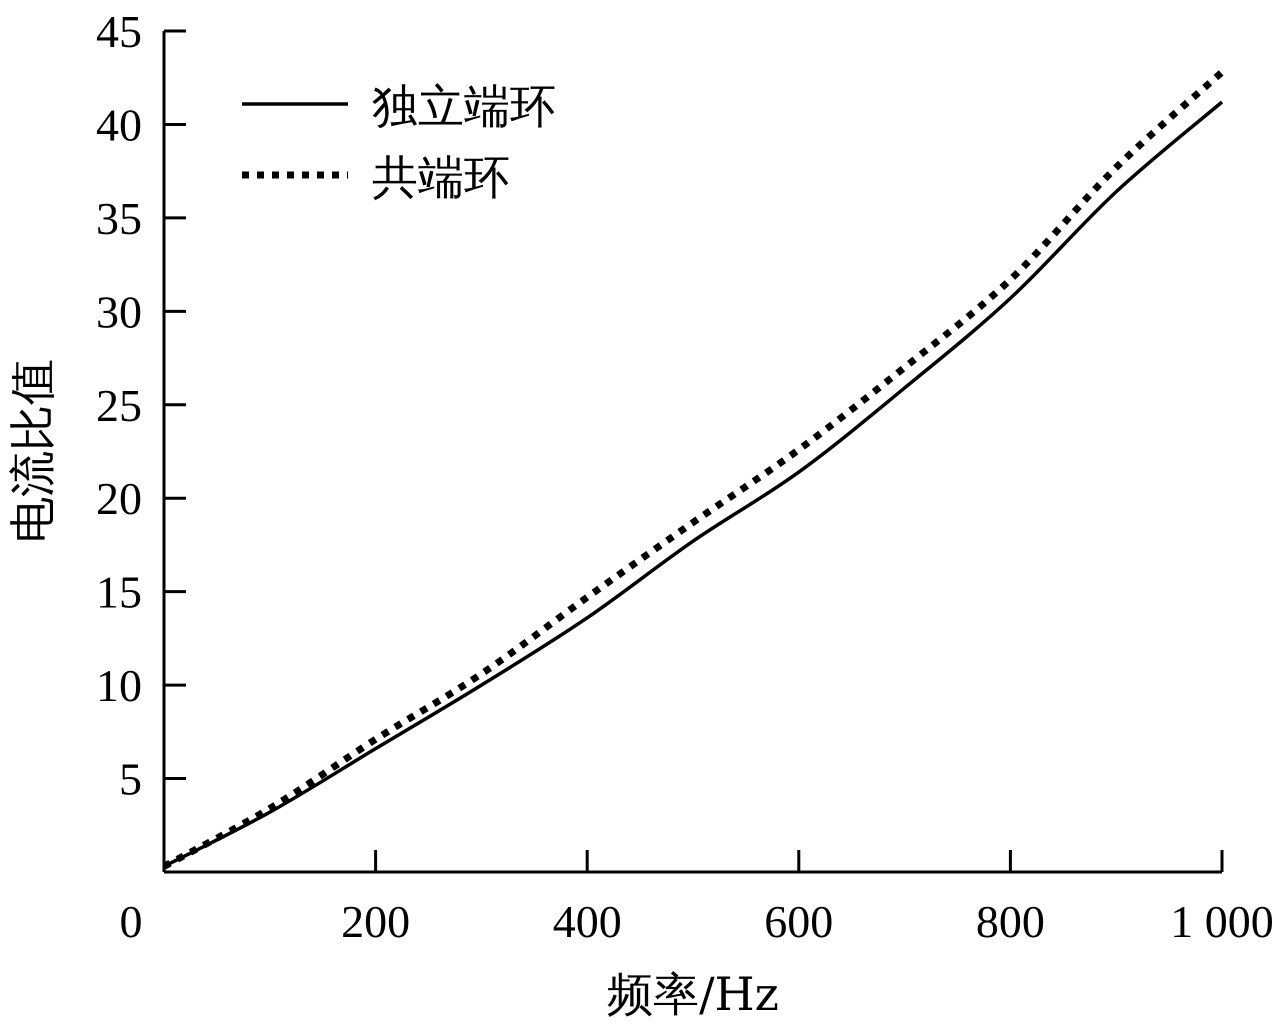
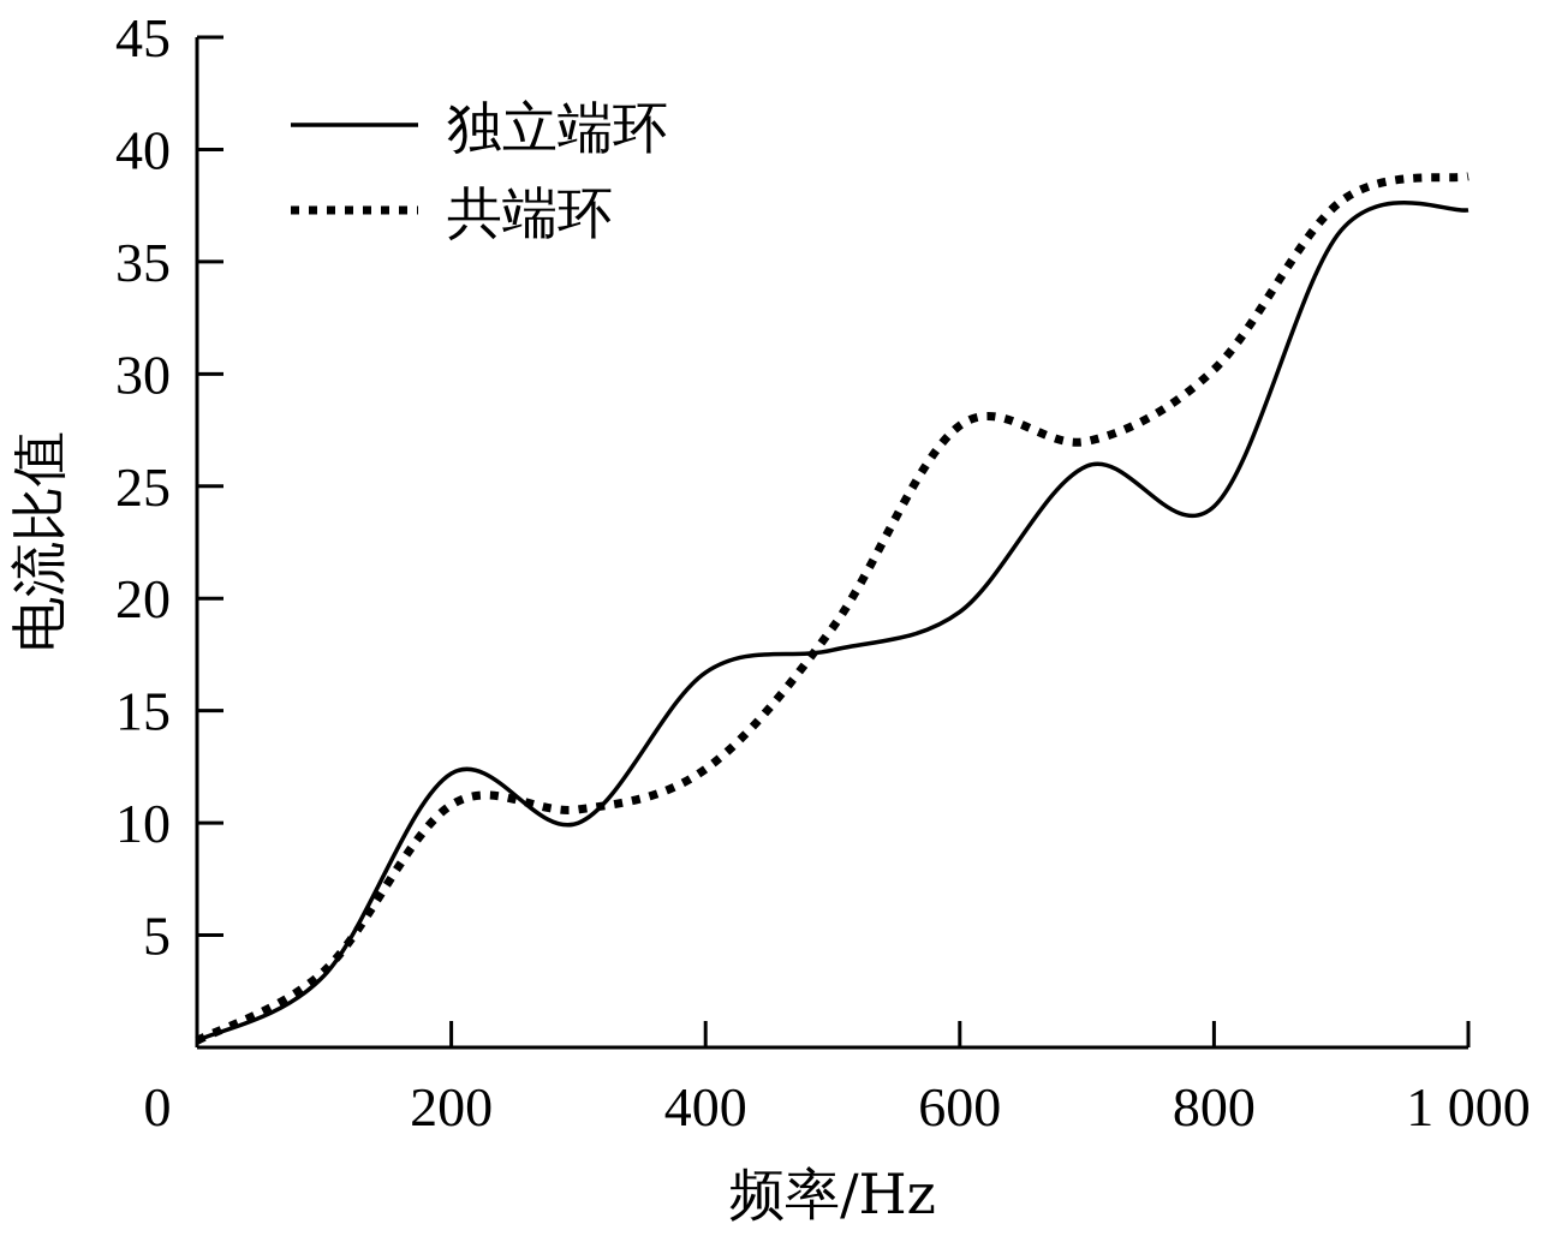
独立端环/200: 6.6 -> 12.2
共端环/200: 7.1 -> 10.8
独立端环/400: 13.6 -> 16.7
共端环/400: 14.7 -> 12.4
独立端环/600: 21.4 -> 19.4
共端环/600: 22.6 -> 27.7
独立端环/800: 30.7 -> 24.1
共端环/800: 31.7 -> 30.2
独立端环/1000: 41.2 -> 37.3
共端环/1000: 42.8 -> 38.8
